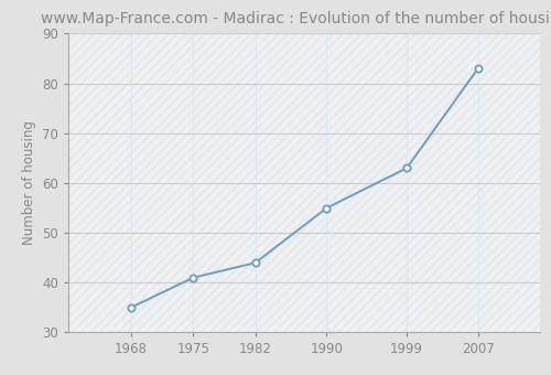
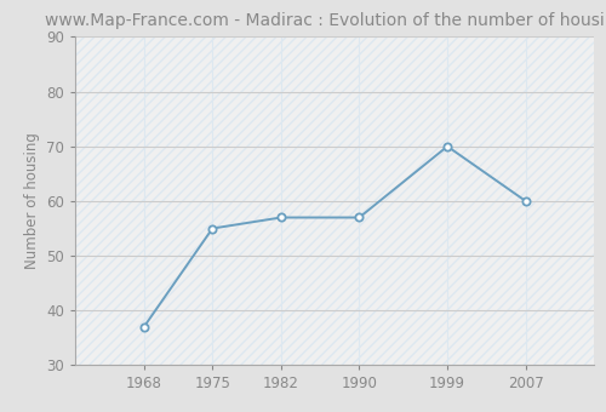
1968: 35 -> 37
1975: 41 -> 55
1982: 44 -> 57
1990: 55 -> 57
1999: 63 -> 70
2007: 83 -> 60
